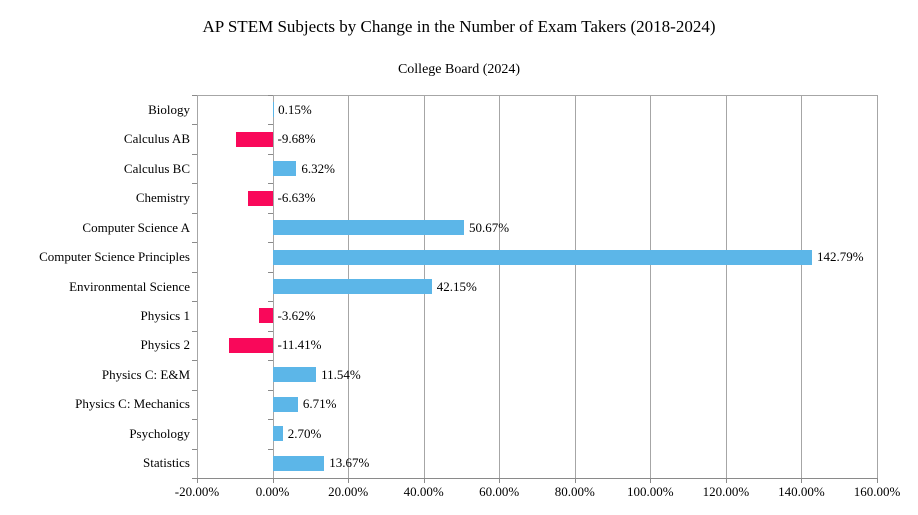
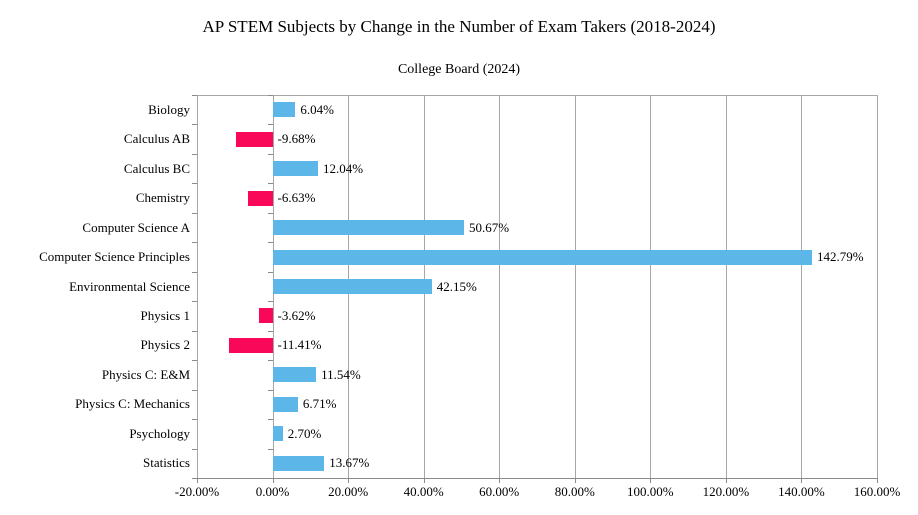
Biology: 0.15% -> 6.04%
Calculus BC: 6.32% -> 12.04%
